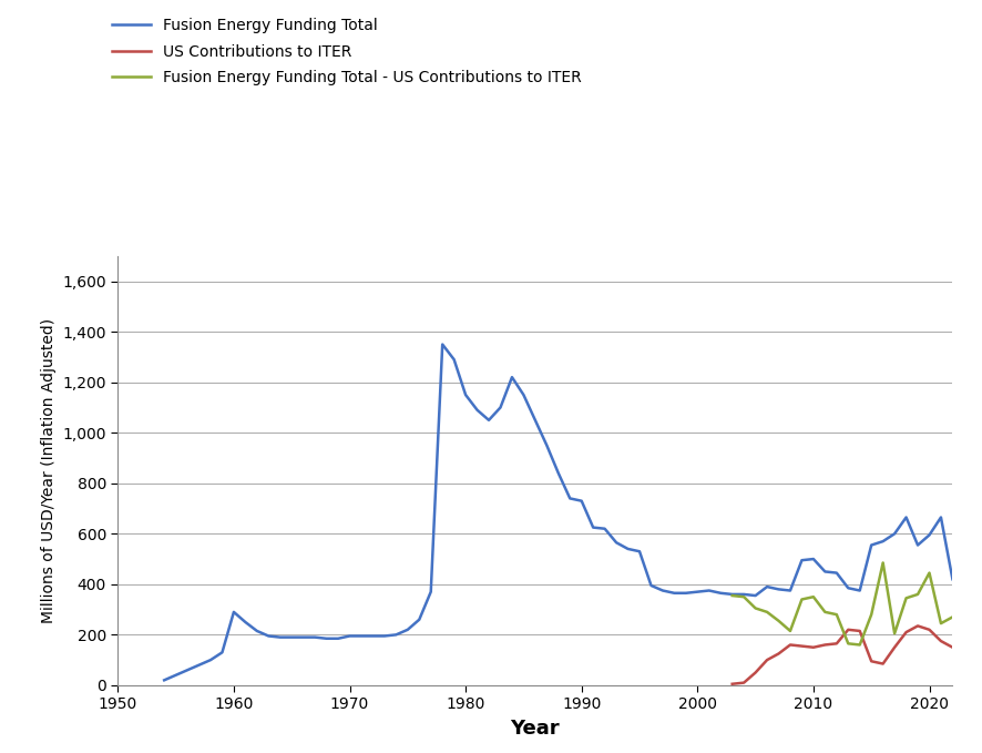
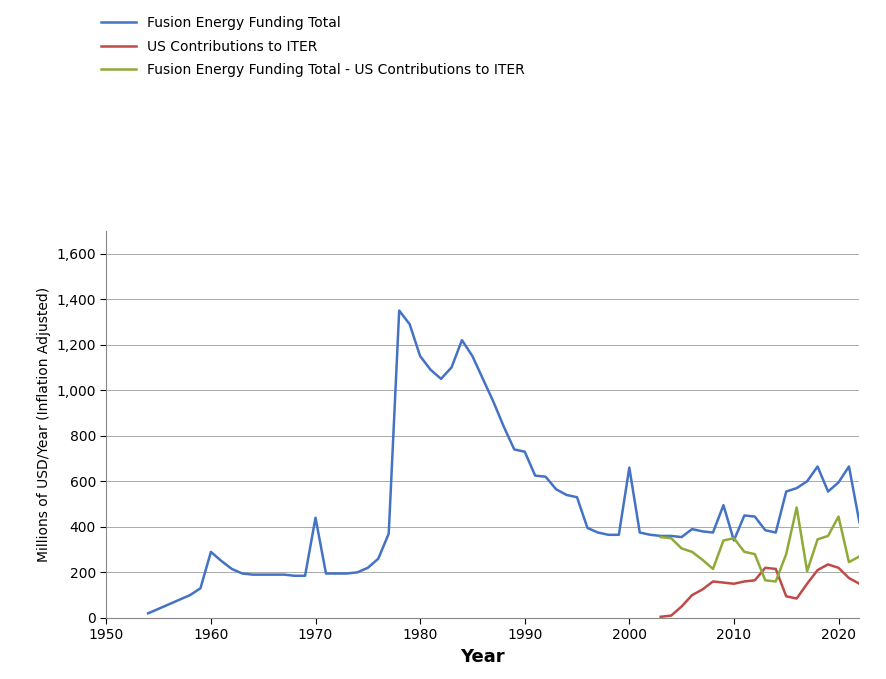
Fusion Energy Funding Total/1970: 195 -> 440
Fusion Energy Funding Total/2000: 370 -> 660
Fusion Energy Funding Total/2010: 500 -> 340
